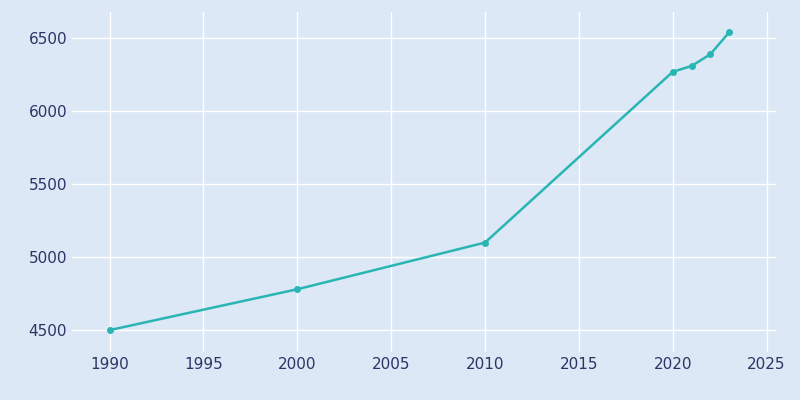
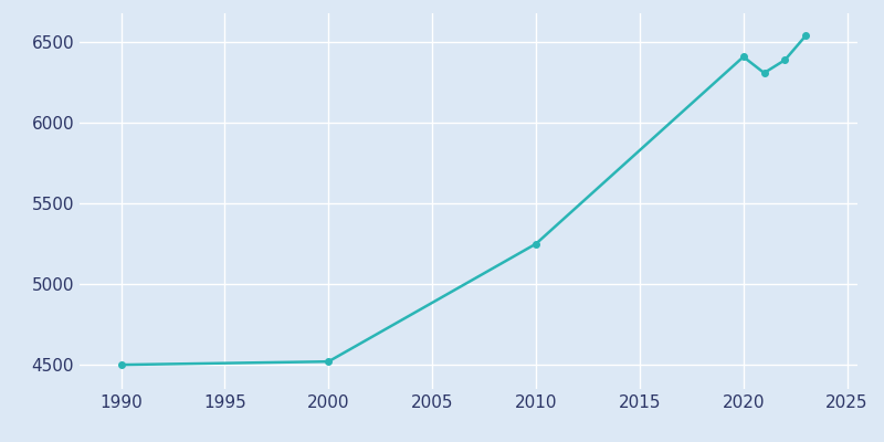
2000: 4780 -> 4520
2010: 5100 -> 5250
2020: 6270 -> 6410
